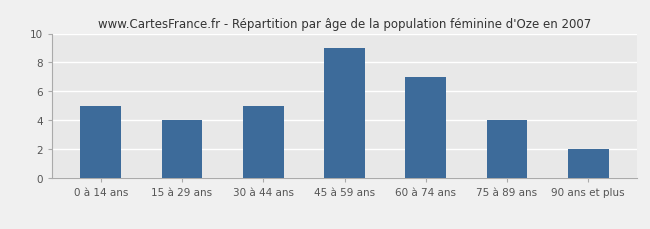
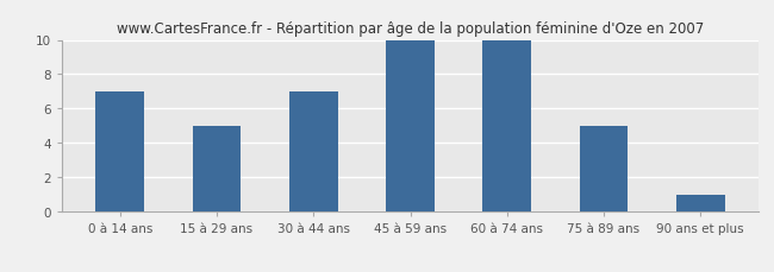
0 à 14 ans: 5 -> 7
15 à 29 ans: 4 -> 5
30 à 44 ans: 5 -> 7
45 à 59 ans: 9 -> 10
60 à 74 ans: 7 -> 10
75 à 89 ans: 4 -> 5
90 ans et plus: 2 -> 1
